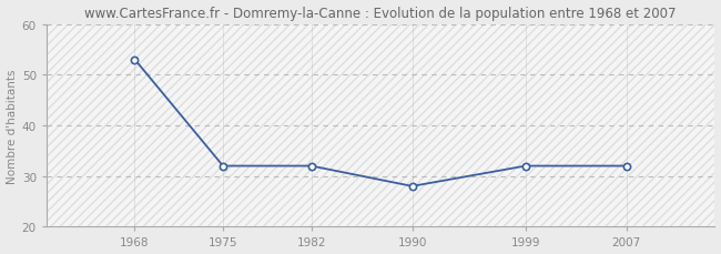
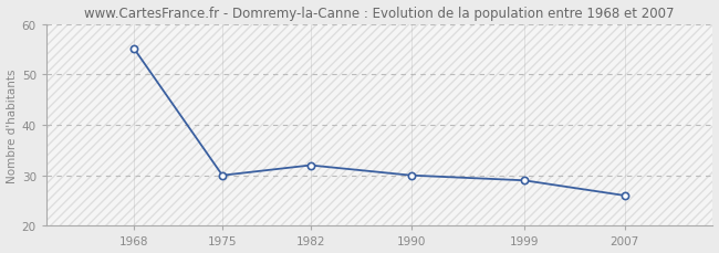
1968: 53 -> 55
1975: 32 -> 30
1990: 28 -> 30
1999: 32 -> 29
2007: 32 -> 26
